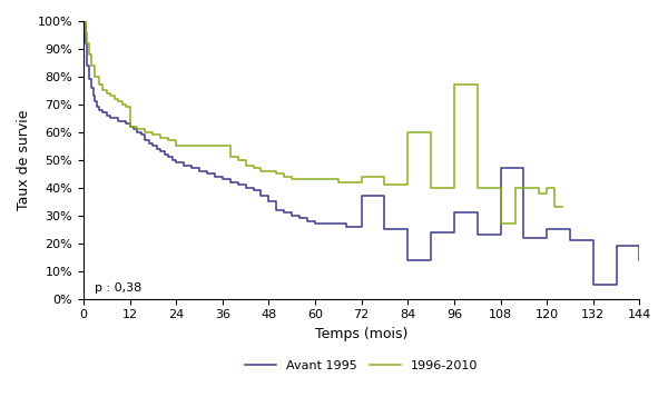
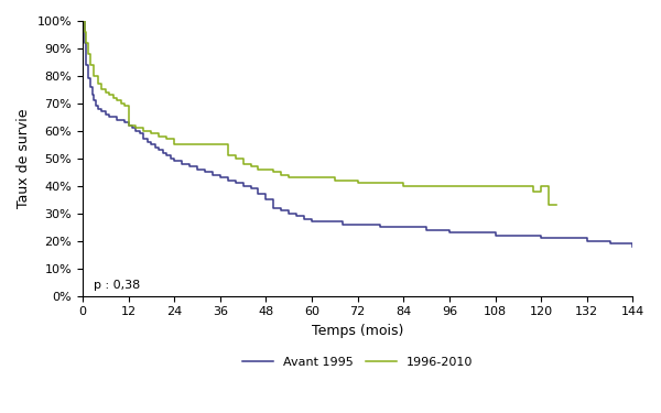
Avant 1995/72: 37% -> 26%
1996-2010/72: 44% -> 41%
Avant 1995/84: 14% -> 25%
1996-2010/84: 60% -> 40%
Avant 1995/96: 31% -> 23%
1996-2010/96: 77% -> 40%
Avant 1995/108: 47% -> 22%
1996-2010/108: 27% -> 40%
Avant 1995/120: 25% -> 21%
Avant 1995/132: 5% -> 20%
Avant 1995/144: 14% -> 18%
